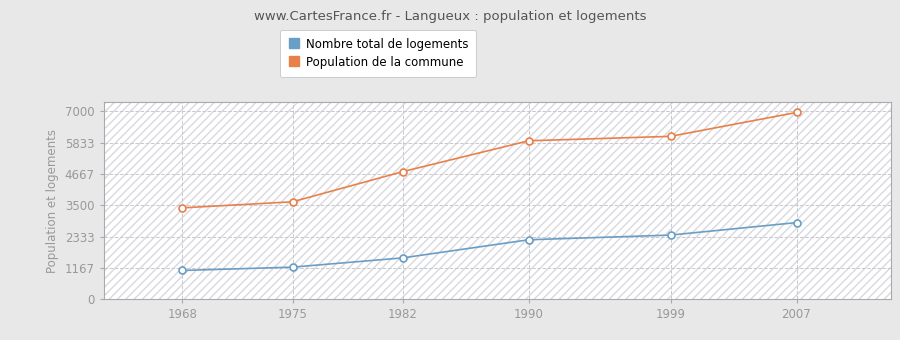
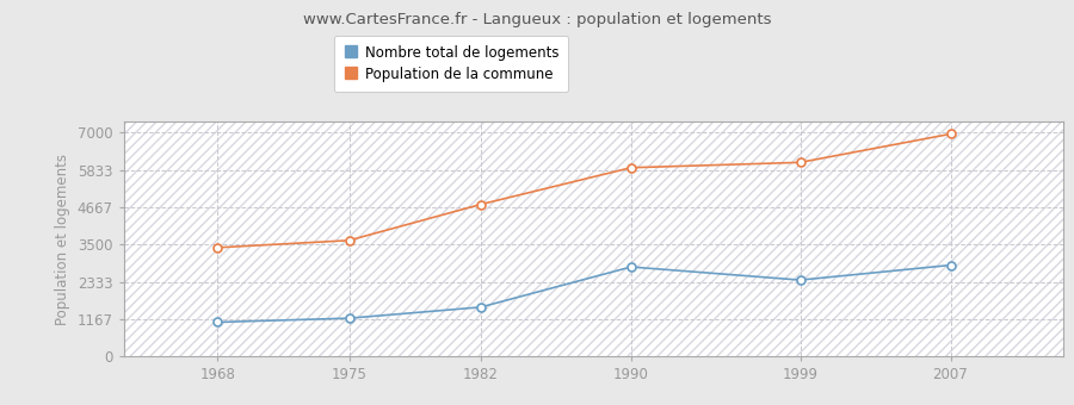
Nombre total de logements/1990: 2220 -> 2800
